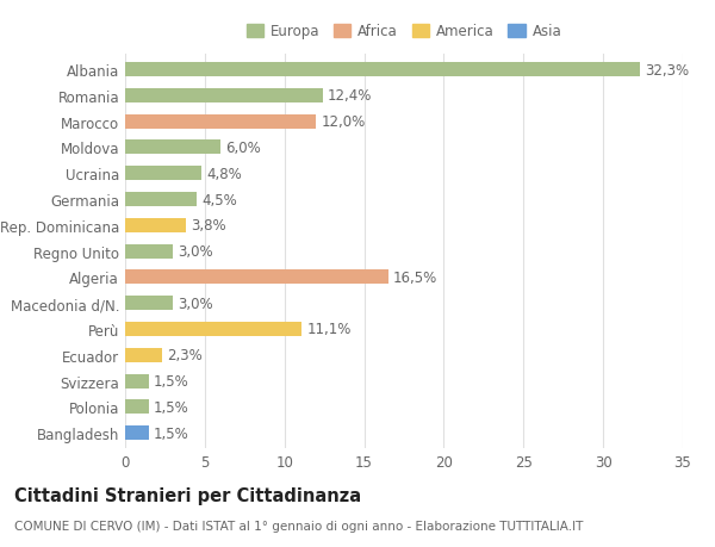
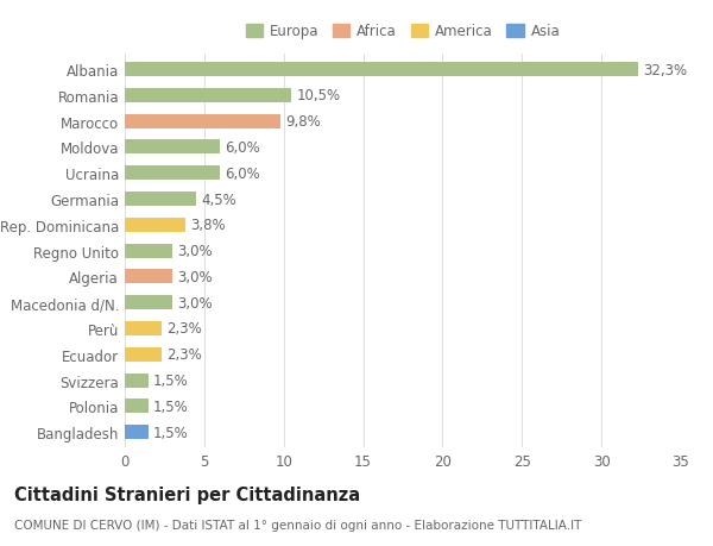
Romania: 12,4% -> 10,5%
Marocco: 12,0% -> 9,8%
Ucraina: 4,8% -> 6,0%
Algeria: 16,5% -> 3,0%
Perù: 11,1% -> 2,3%
